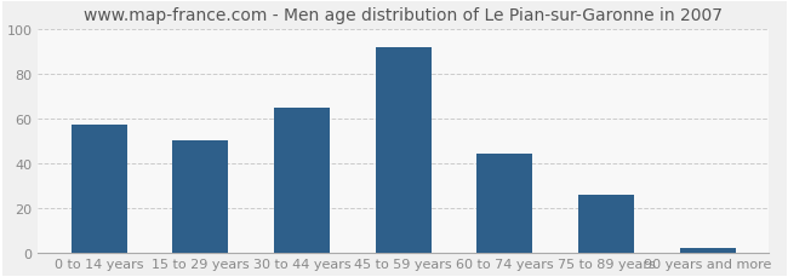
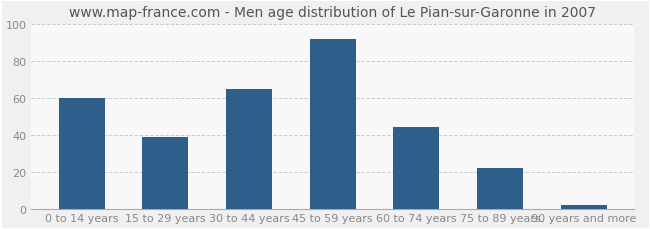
0 to 14 years: 57 -> 60
15 to 29 years: 50 -> 39
75 to 89 years: 26 -> 22
